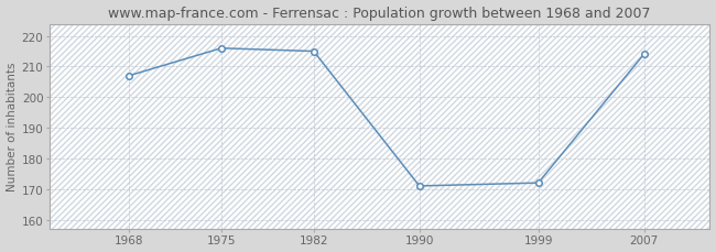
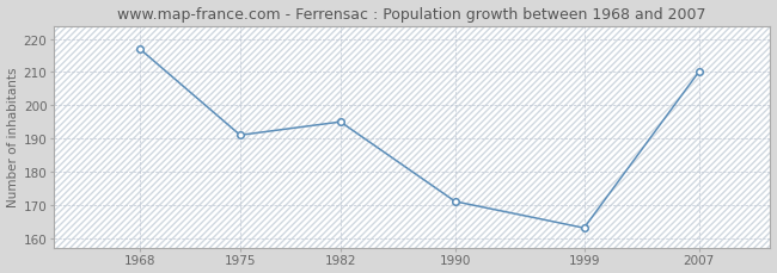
1968: 207 -> 217
1975: 216 -> 191
1982: 215 -> 195
1999: 172 -> 163
2007: 214 -> 210
